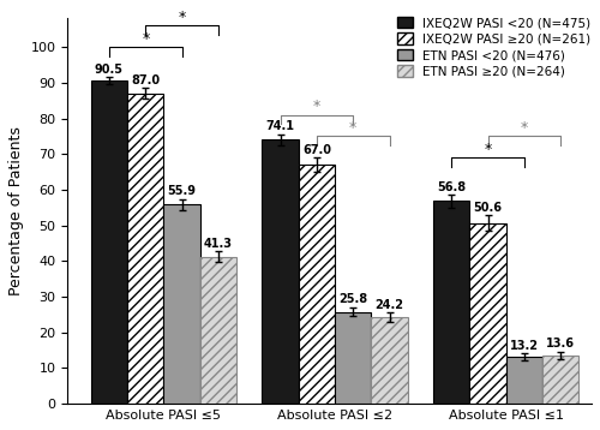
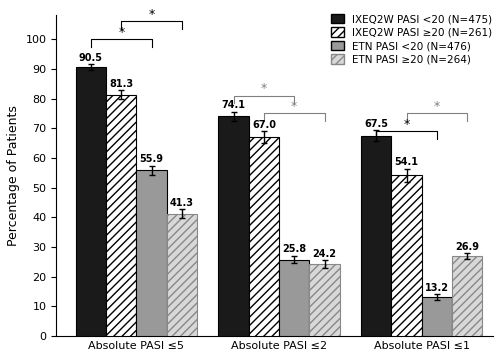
IXEQ2W PASI ≥20 (N=261)/Absolute PASI ≤5: 87.0 -> 81.3
IXEQ2W PASI <20 (N=475)/Absolute PASI ≤1: 56.8 -> 67.5
IXEQ2W PASI ≥20 (N=261)/Absolute PASI ≤1: 50.6 -> 54.1
ETN PASI ≥20 (N=264)/Absolute PASI ≤1: 13.6 -> 26.9
